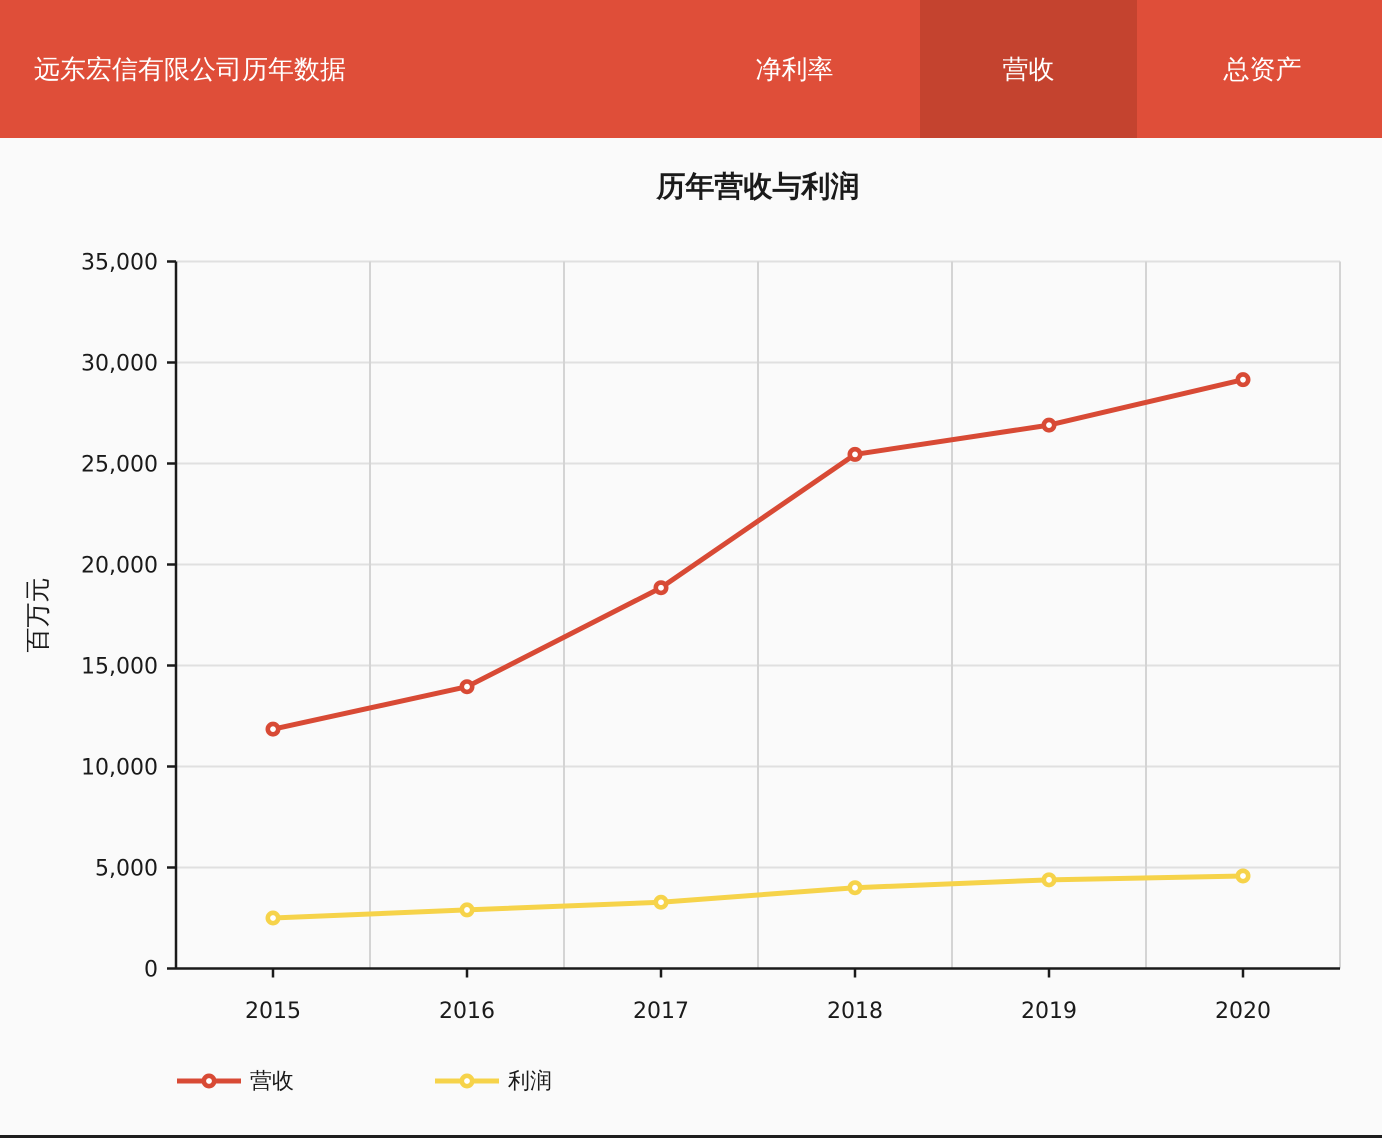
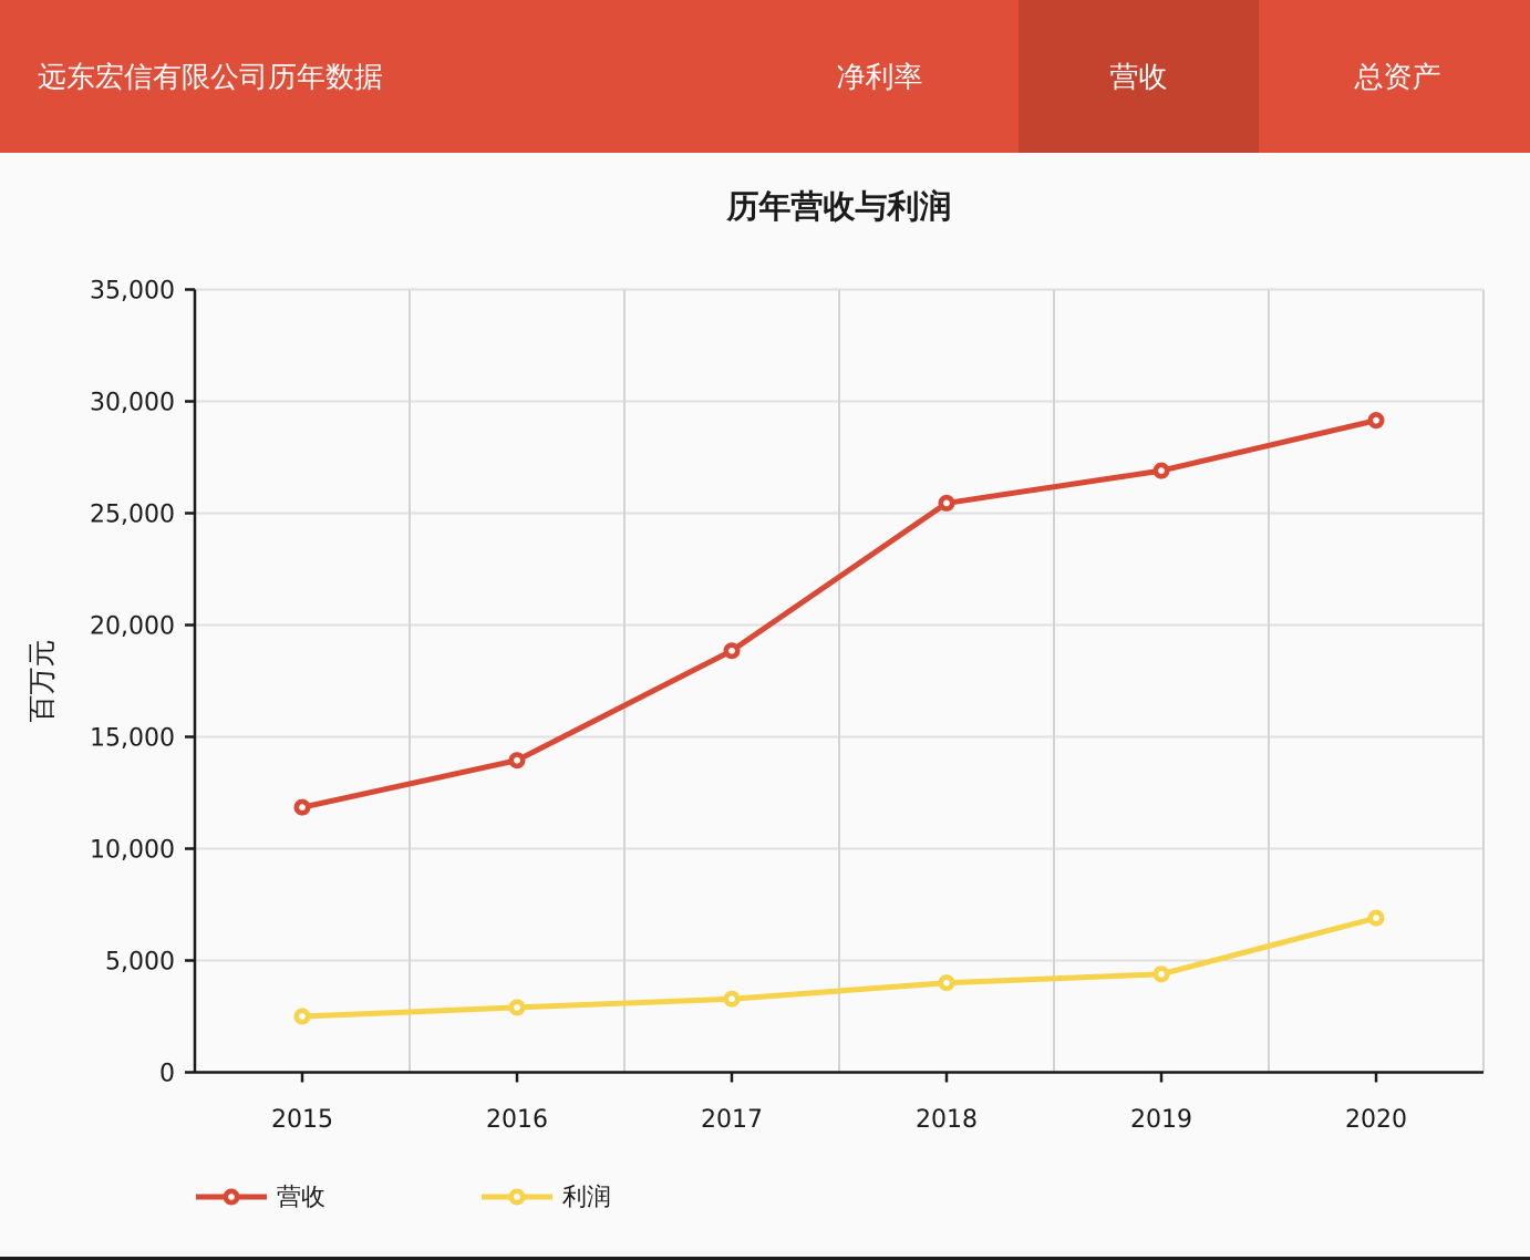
利润/2020: 4600 -> 6900
